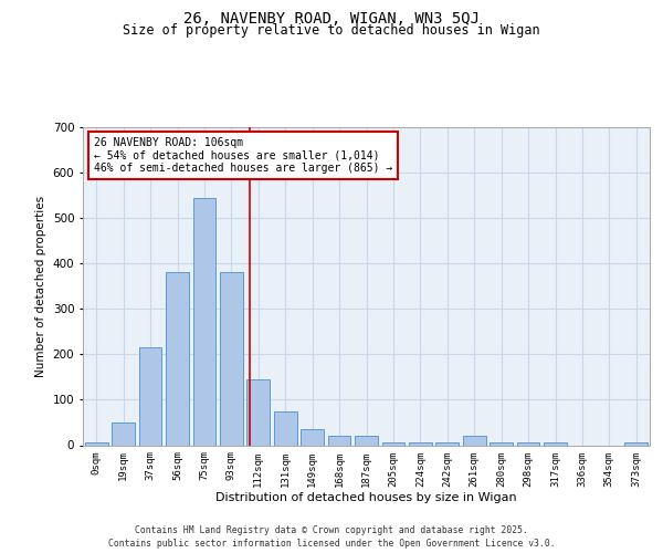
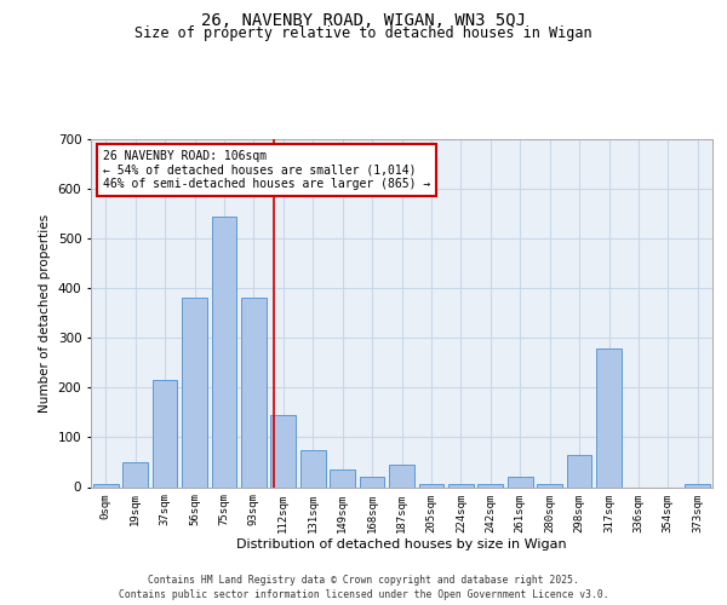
187sqm: 20 -> 45
298sqm: 5 -> 65
317sqm: 5 -> 280
